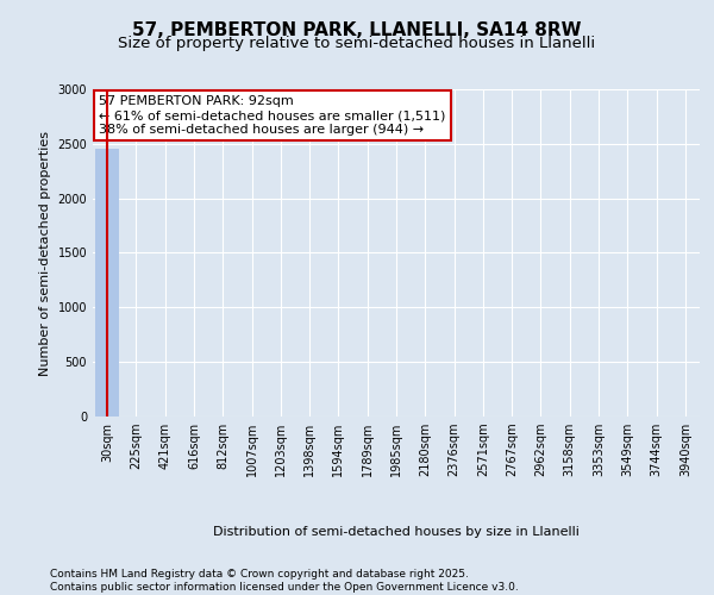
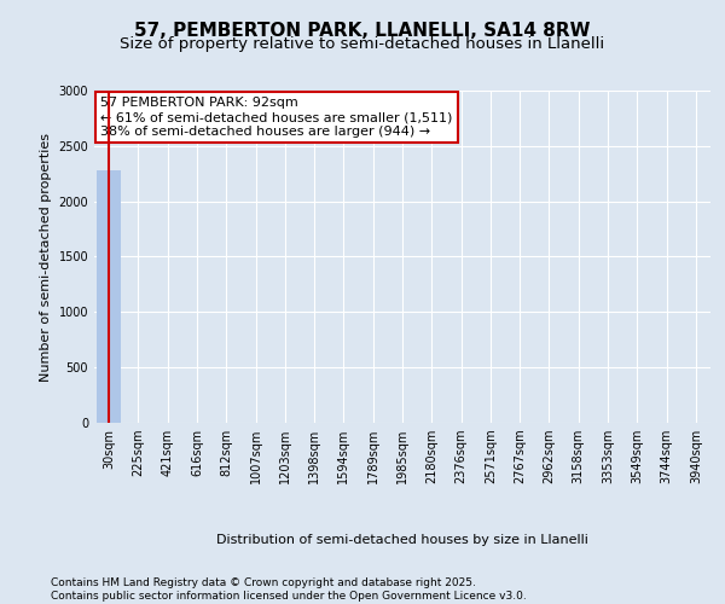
30sqm: 2460 -> 2280
